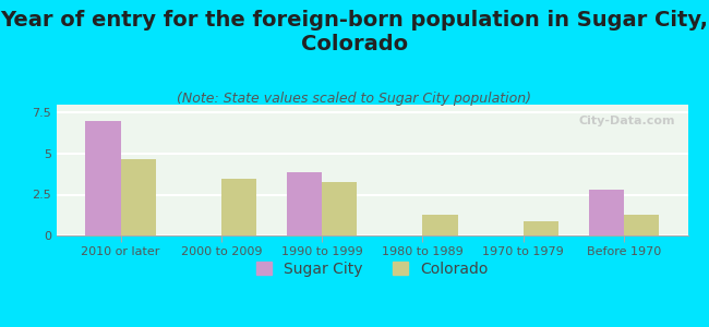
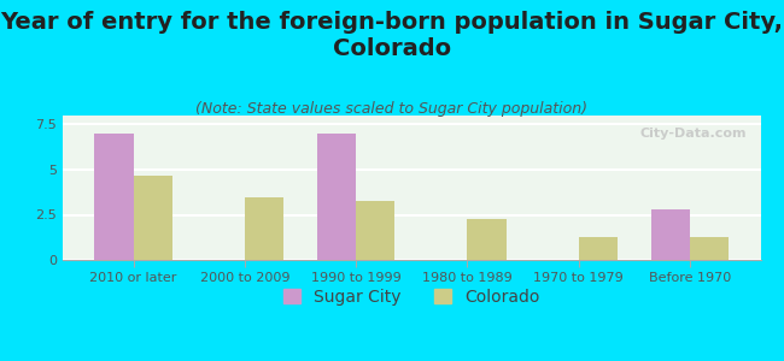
Sugar City/1990 to 1999: 3.9 -> 7.0
Colorado/1980 to 1989: 1.3 -> 2.3
Colorado/1970 to 1979: 0.9 -> 1.3
